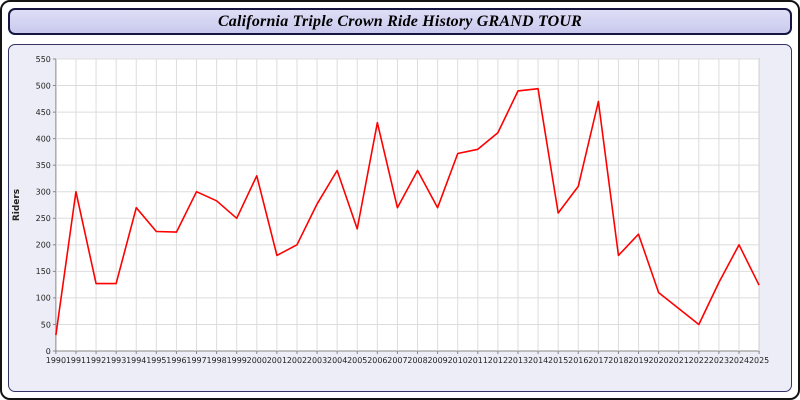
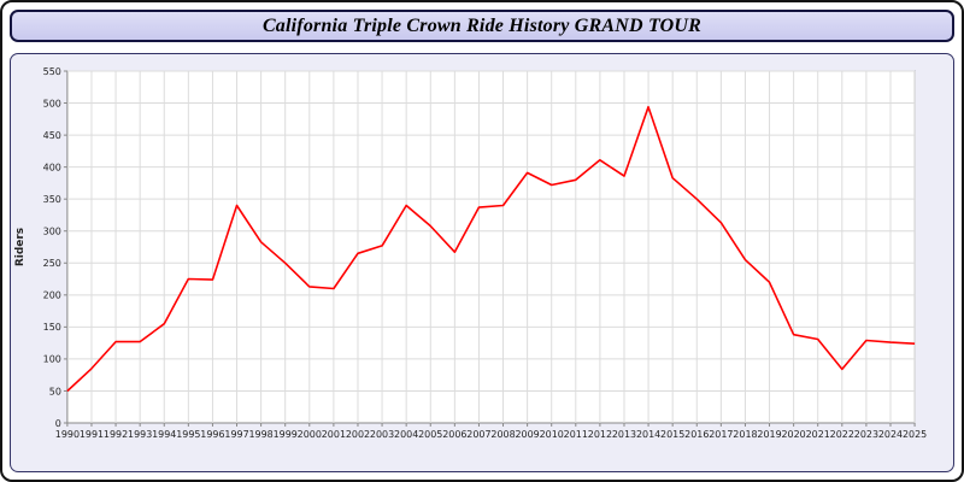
1990: 30 -> 50
1991: 300 -> 80
1994: 270 -> 160
1997: 300 -> 340
2000: 330 -> 210
2001: 180 -> 210
2002: 200 -> 260
2005: 230 -> 310
2006: 430 -> 270
2007: 270 -> 340
2009: 270 -> 390
2013: 490 -> 390
2015: 260 -> 380
2016: 310 -> 350
2017: 470 -> 310
2018: 180 -> 260
2020: 110 -> 140
2021: 80 -> 130
2022: 50 -> 80
2024: 200 -> 130
